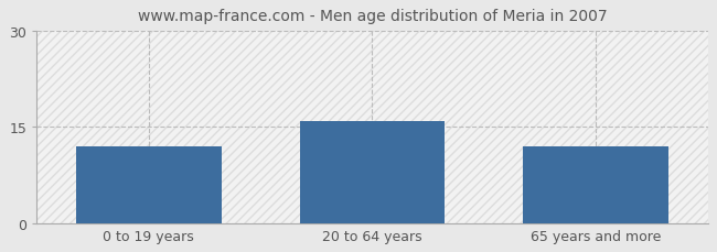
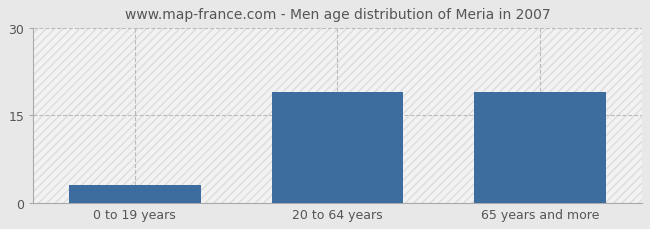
0 to 19 years: 12 -> 3
20 to 64 years: 16 -> 19
65 years and more: 12 -> 19
